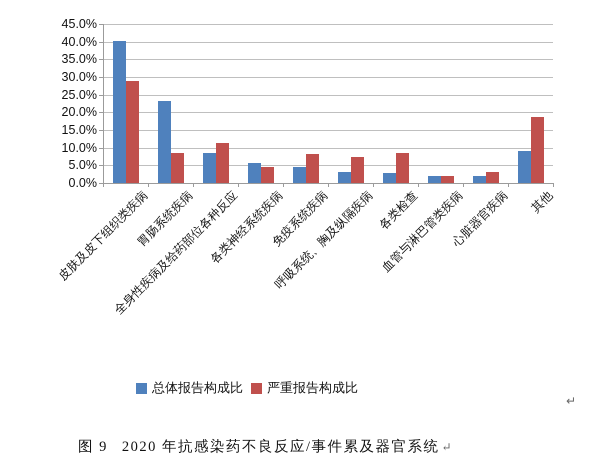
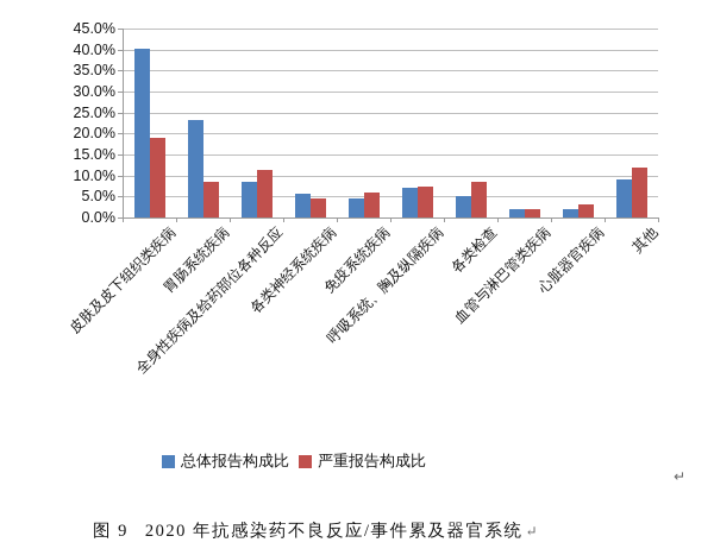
严重报告构成比/皮肤及皮下组织类疾病: 29% -> 19%
严重报告构成比/免疫系统疾病: 8% -> 6%
总体报告构成比/呼吸系统、胸及纵隔疾病: 3% -> 7%
总体报告构成比/各类检查: 3% -> 5%
严重报告构成比/其他: 19% -> 12%
